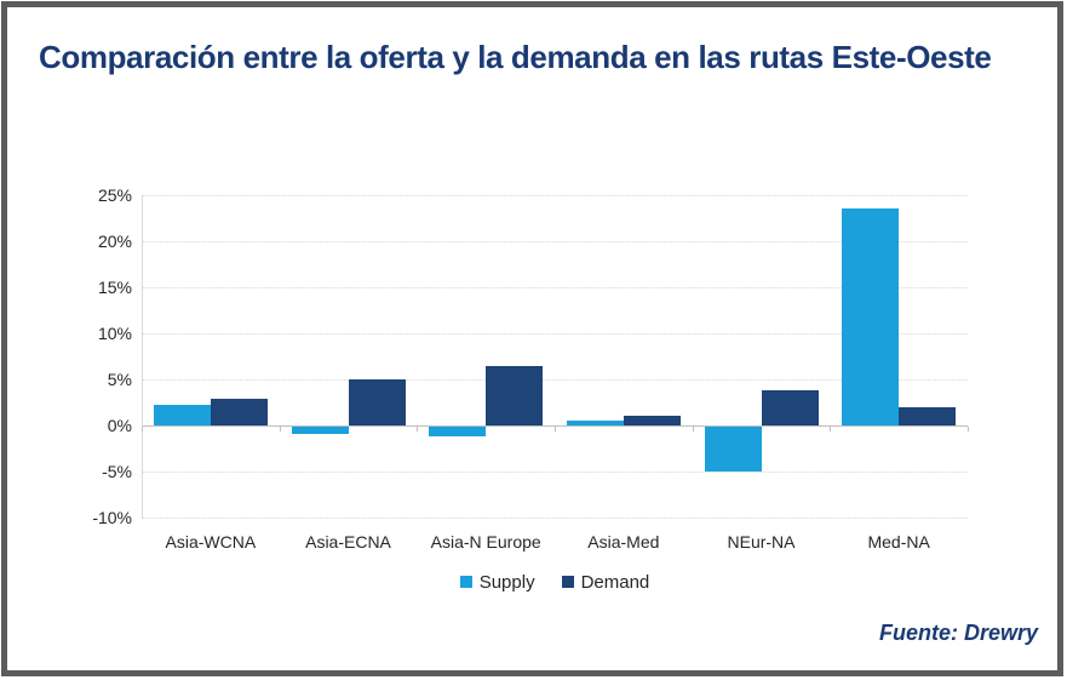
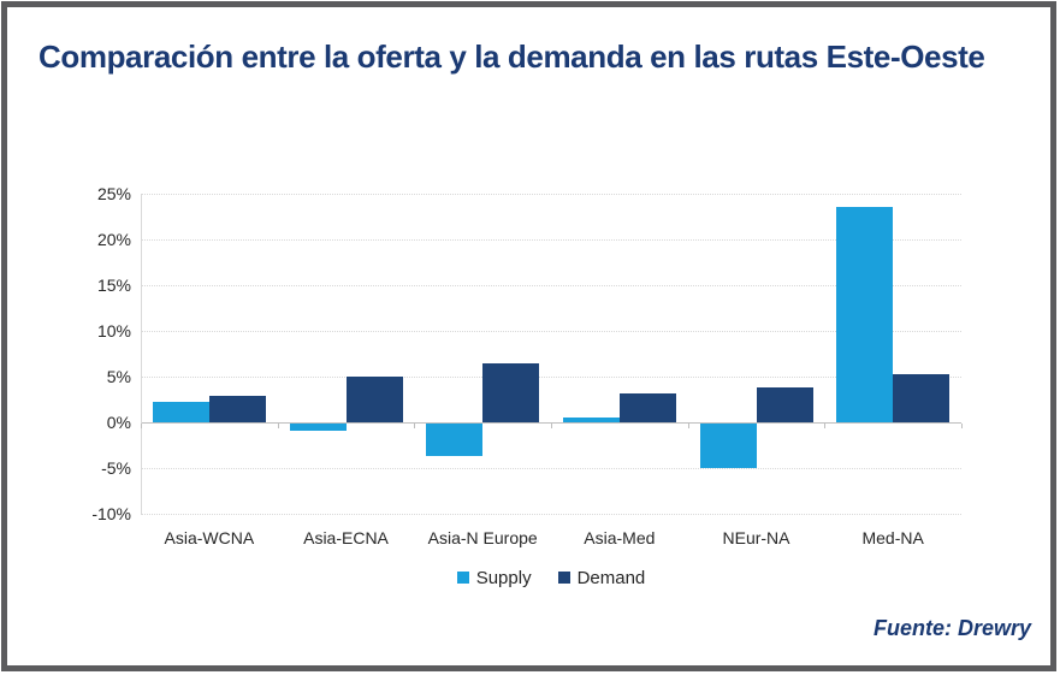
Supply/Asia-N Europe: -1% -> -4%
Demand/Asia-Med: 1% -> 3%
Demand/Med-NA: 2% -> 5%
